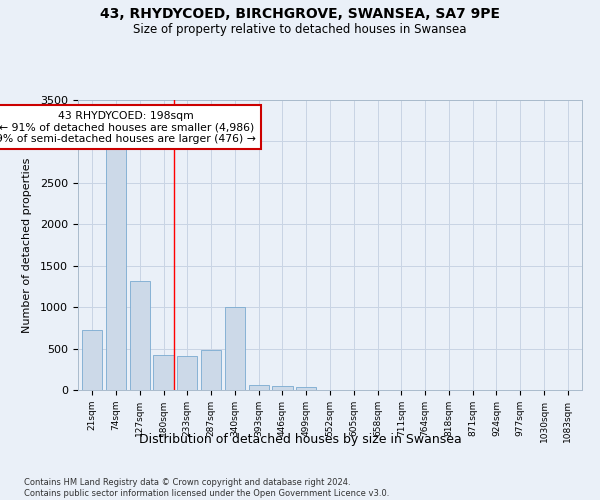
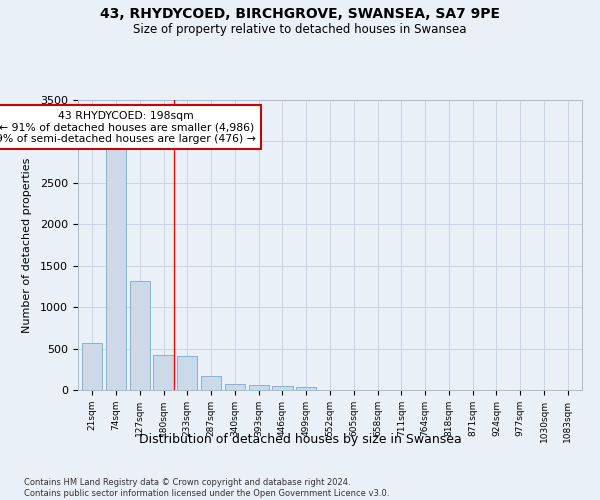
21sqm: 720 -> 570
287sqm: 480 -> 170
340sqm: 1000 -> 80
